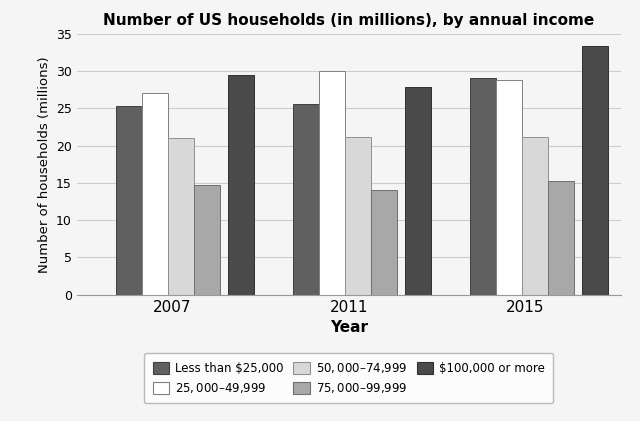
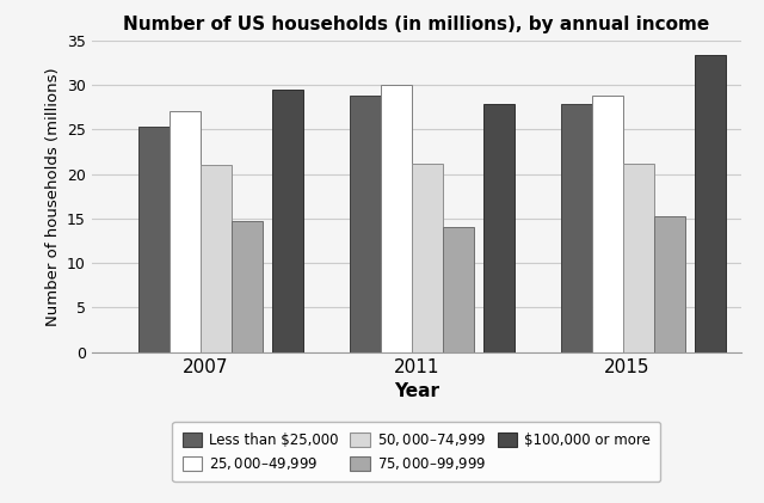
Less than $25,000/2011: 25.6 -> 28.8
Less than $25,000/2015: 29.0 -> 27.9
